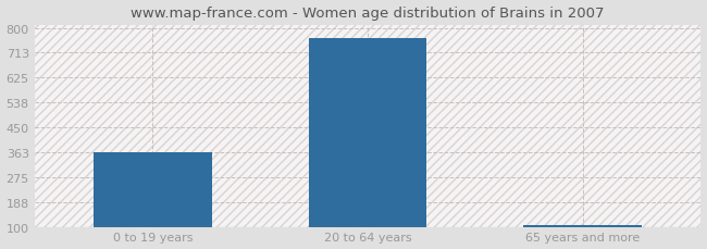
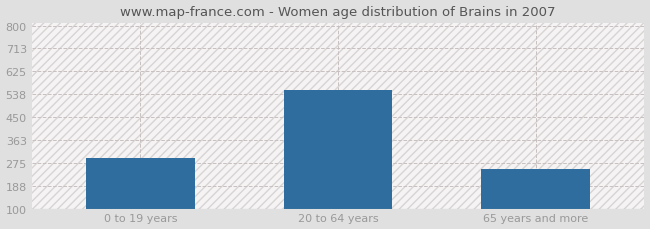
0 to 19 years: 363 -> 295
20 to 64 years: 762 -> 555
65 years and more: 106 -> 250
